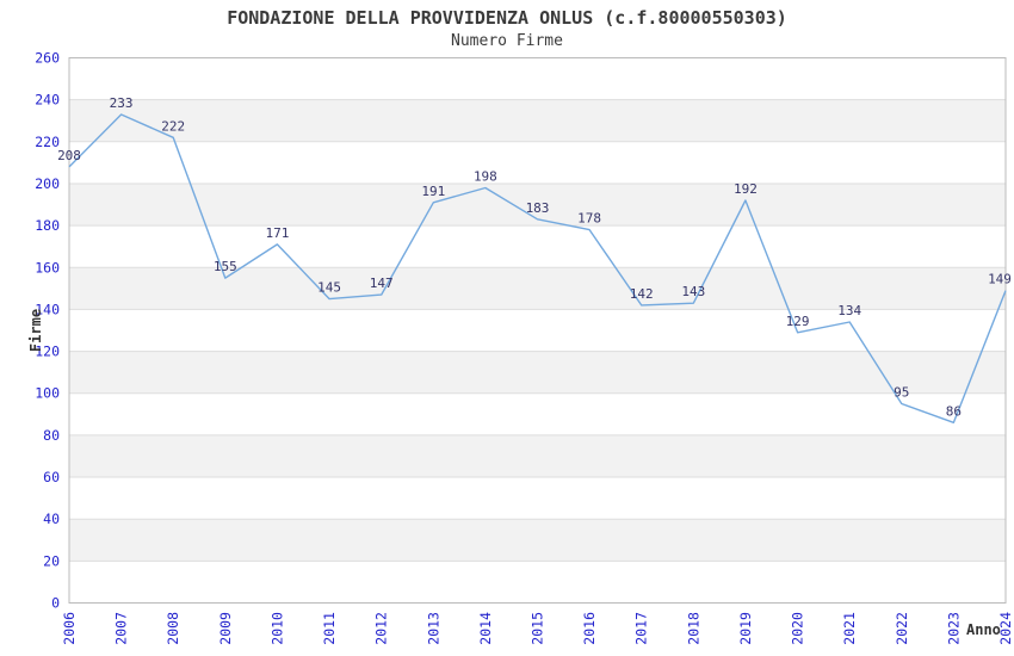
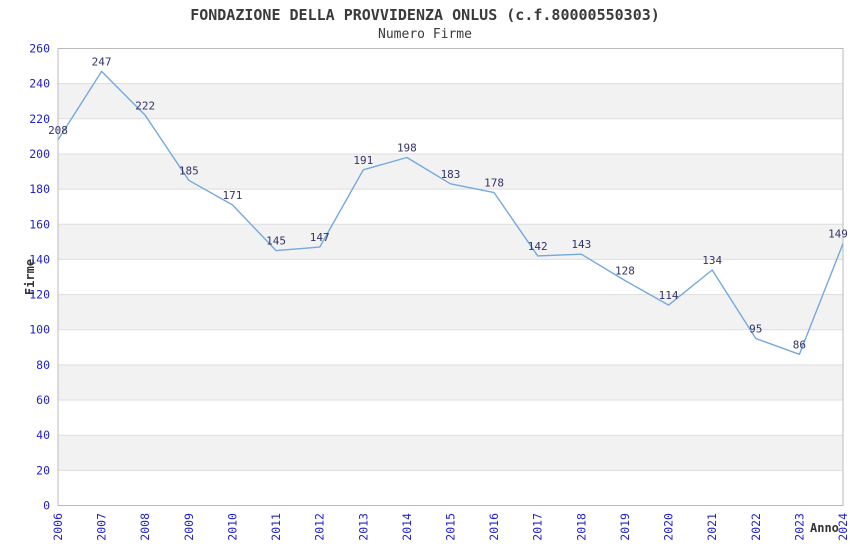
2007: 233 -> 247
2009: 155 -> 185
2019: 192 -> 128
2020: 129 -> 114
